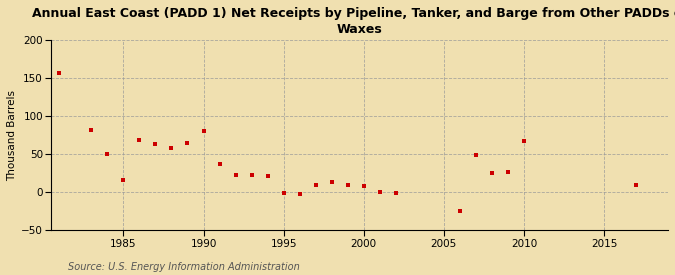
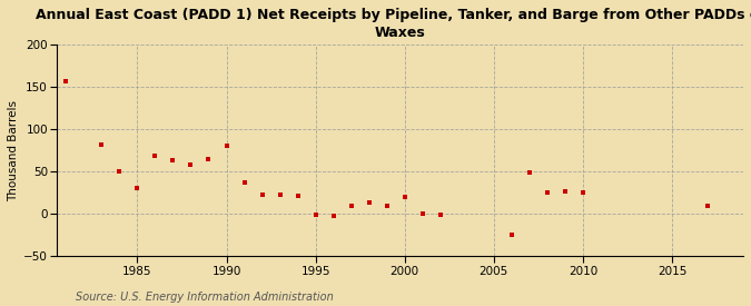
1985: 16 -> 30
2000: 8 -> 20
2010: 68 -> 26
